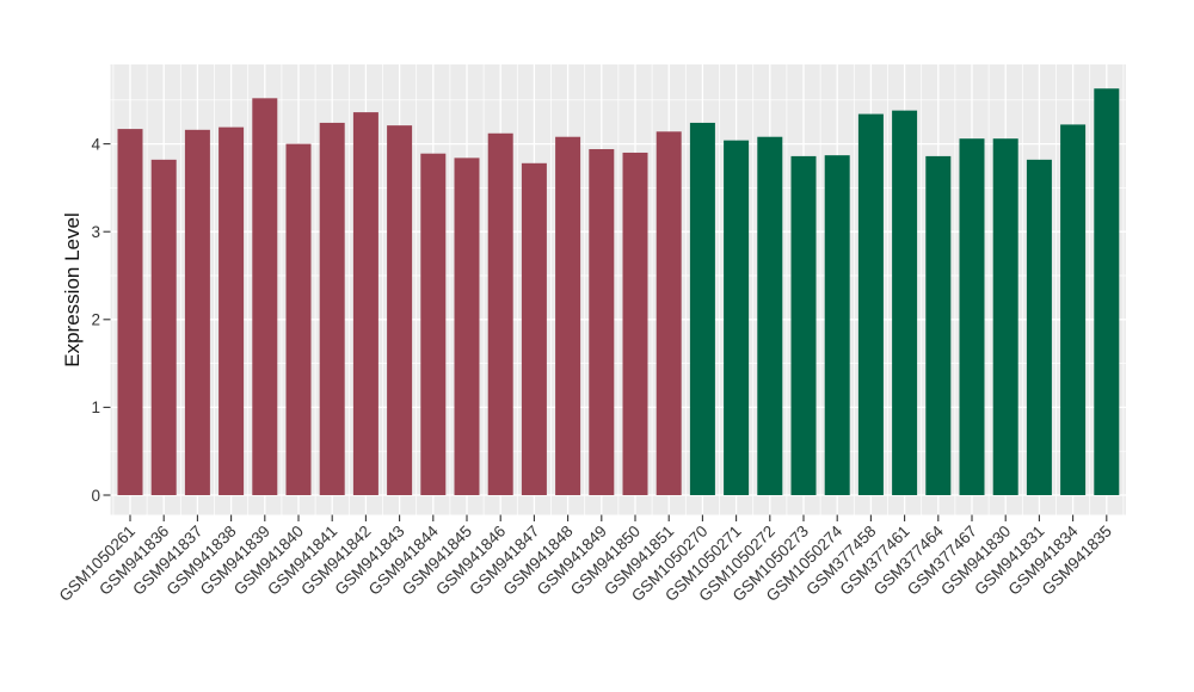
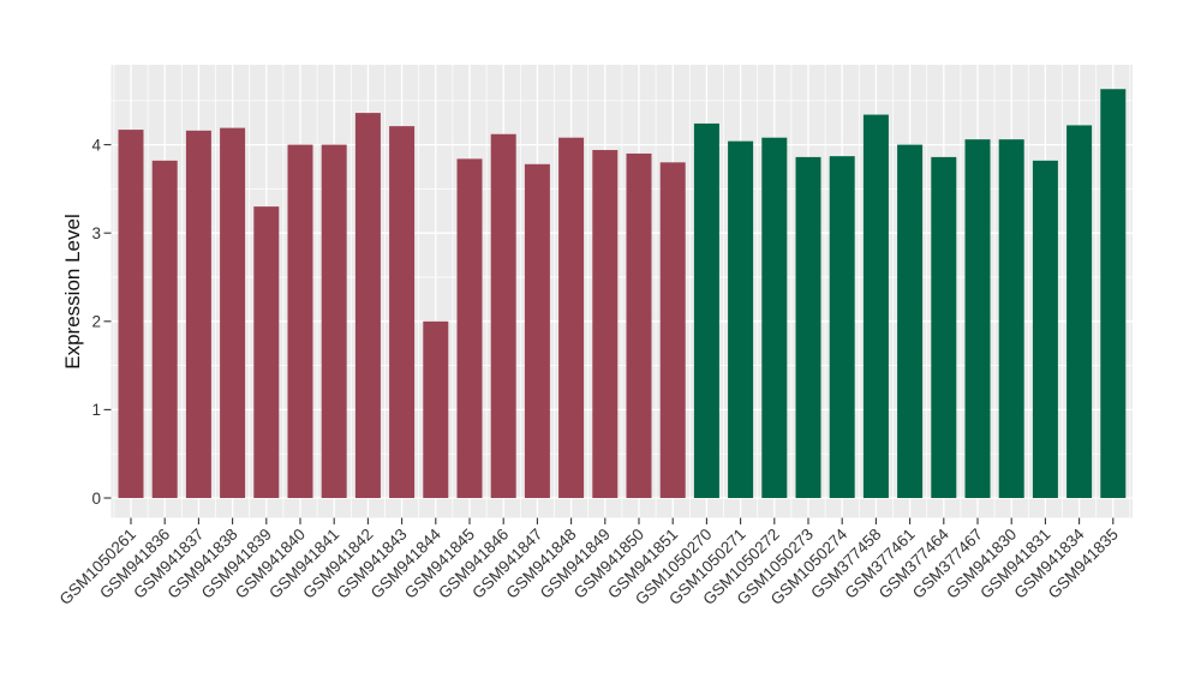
GSM941839: 4.5 -> 3.3
GSM941841: 4.2 -> 4.0
GSM941844: 3.9 -> 2.0
GSM941851: 4.1 -> 3.8
GSM377461: 4.4 -> 4.0
